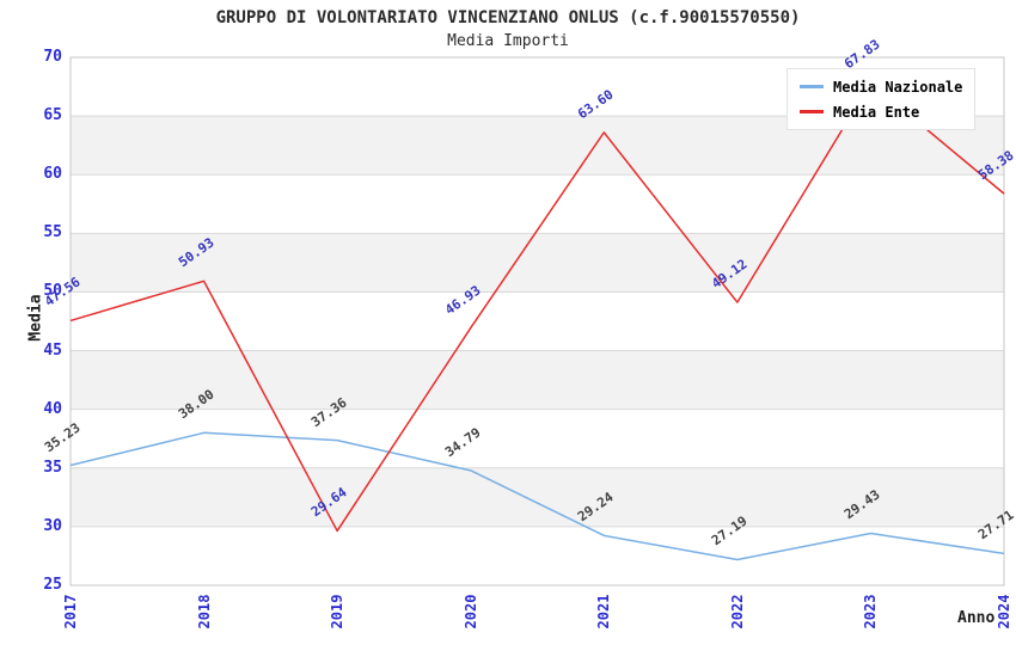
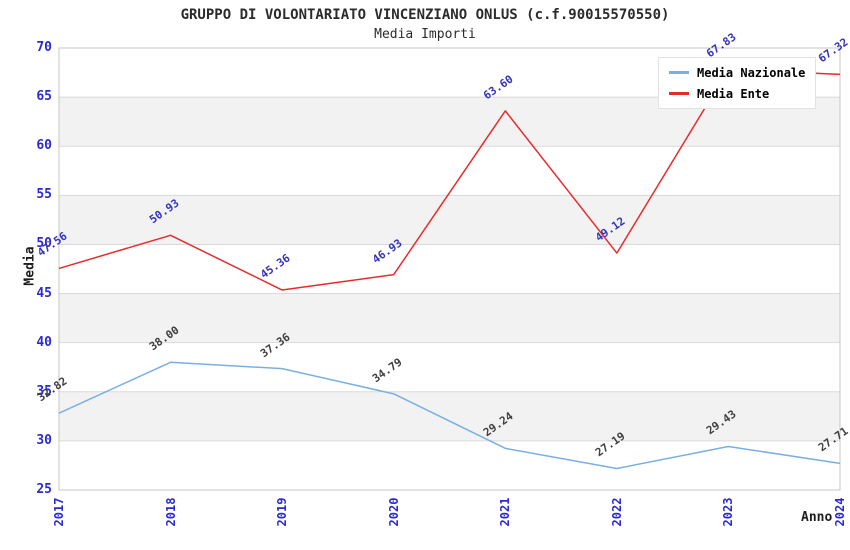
Media Nazionale/2017: 35.23 -> 32.82
Media Ente/2019: 29.64 -> 45.36
Media Ente/2024: 58.38 -> 67.32
